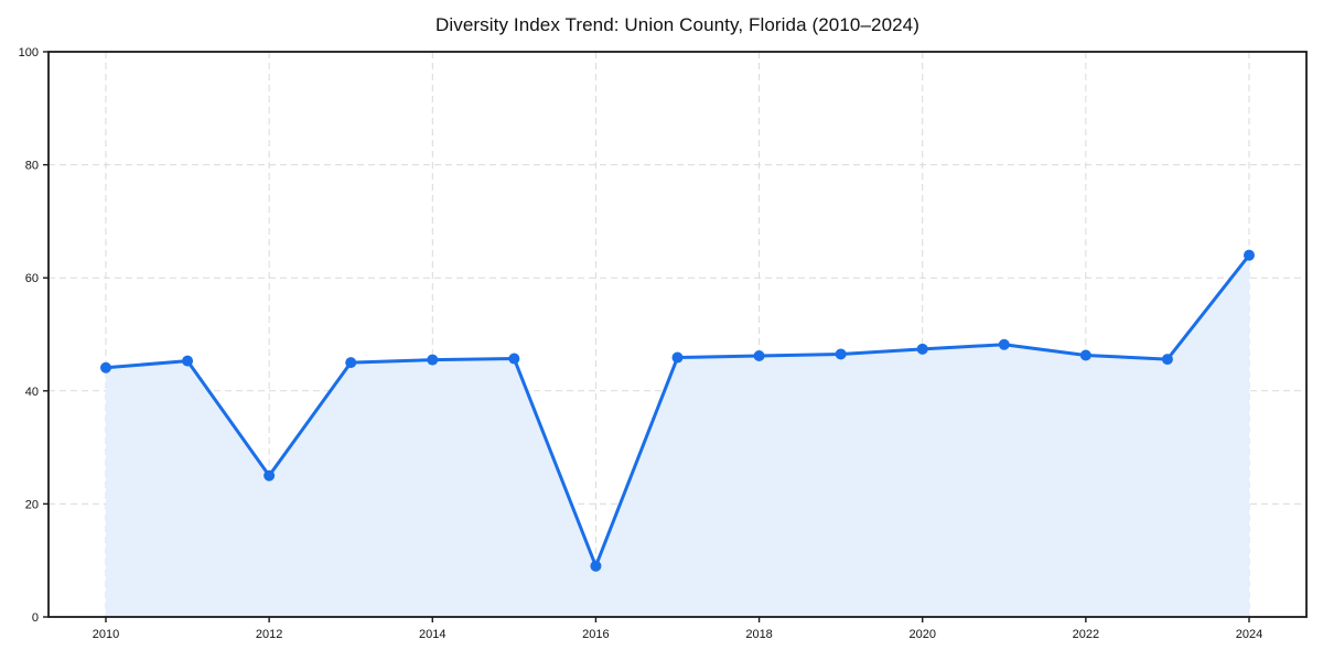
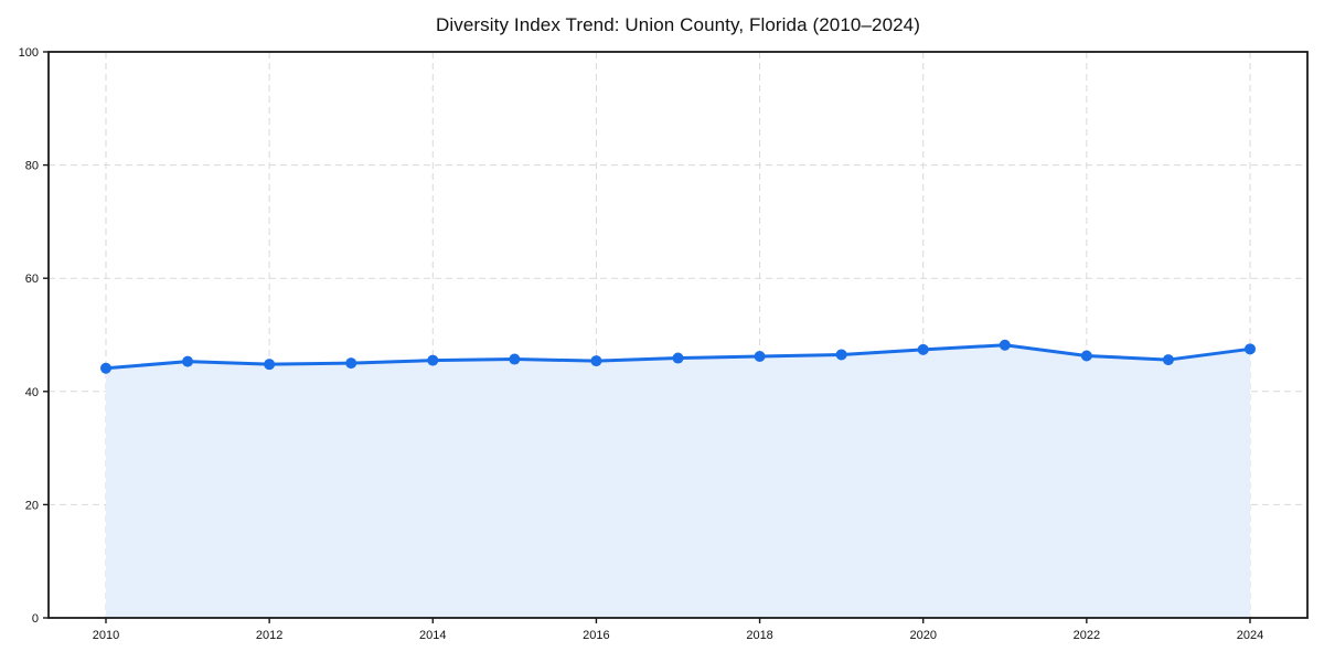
2012: 25 -> 45
2016: 9 -> 45
2024: 64 -> 48
